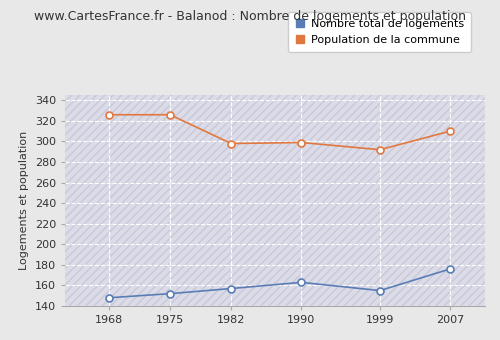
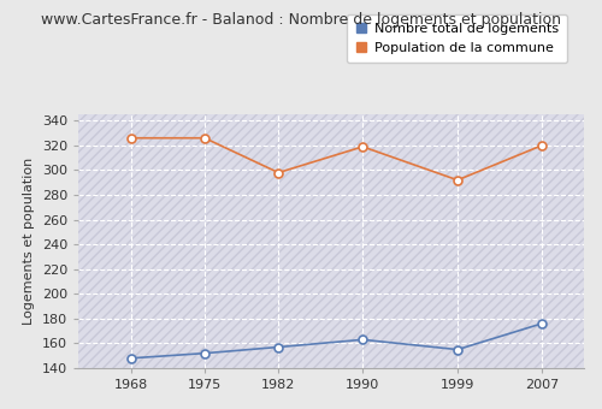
Population de la commune/1990: 299 -> 319
Population de la commune/2007: 310 -> 320
